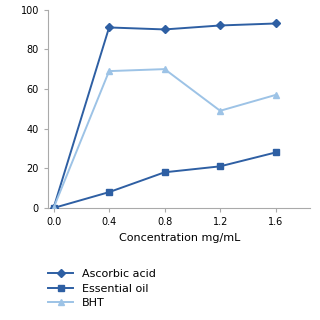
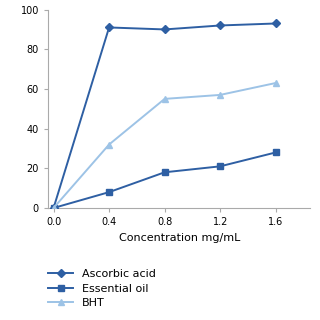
BHT/0.4: 69 -> 32
BHT/0.8: 70 -> 55
BHT/1.2: 49 -> 57
BHT/1.6: 57 -> 63
